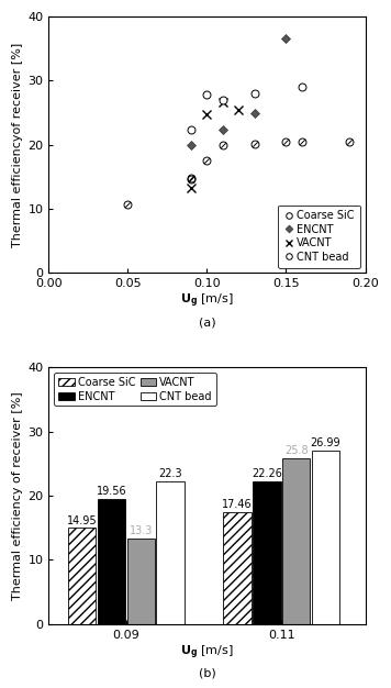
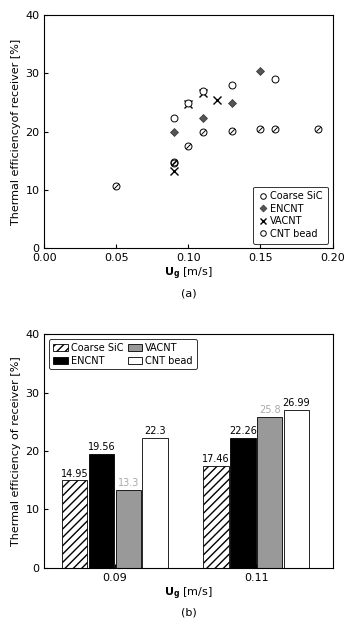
CNT bead/0.10: 27.8 -> 25.0
ENCNT/0.15: 36.6 -> 30.5
